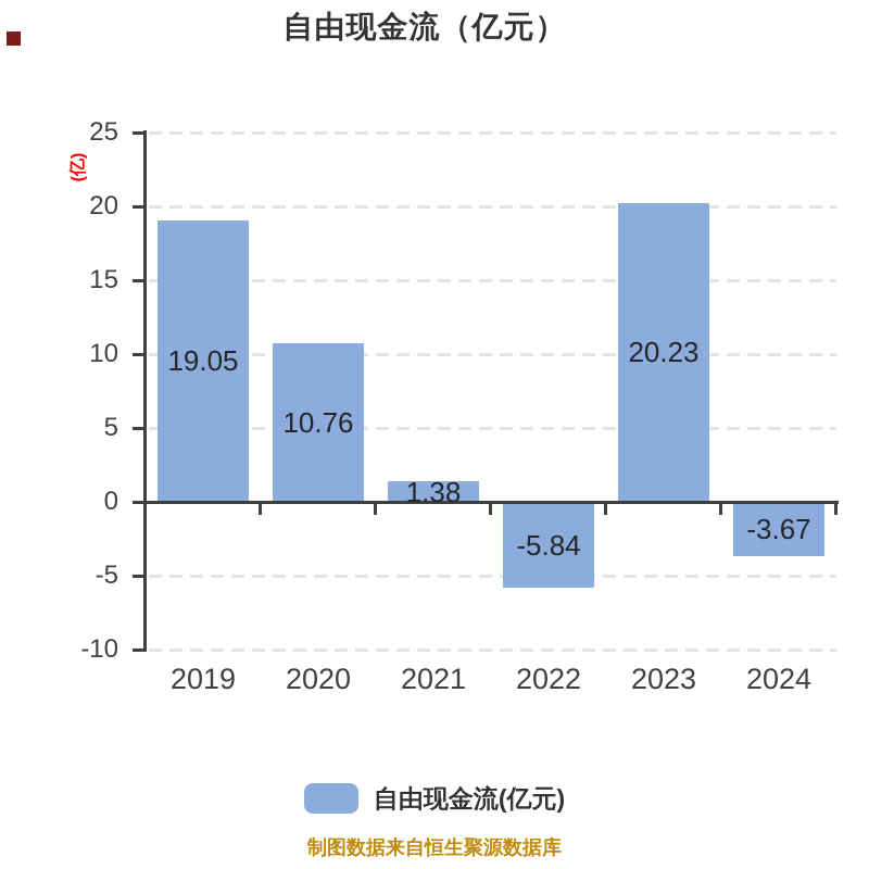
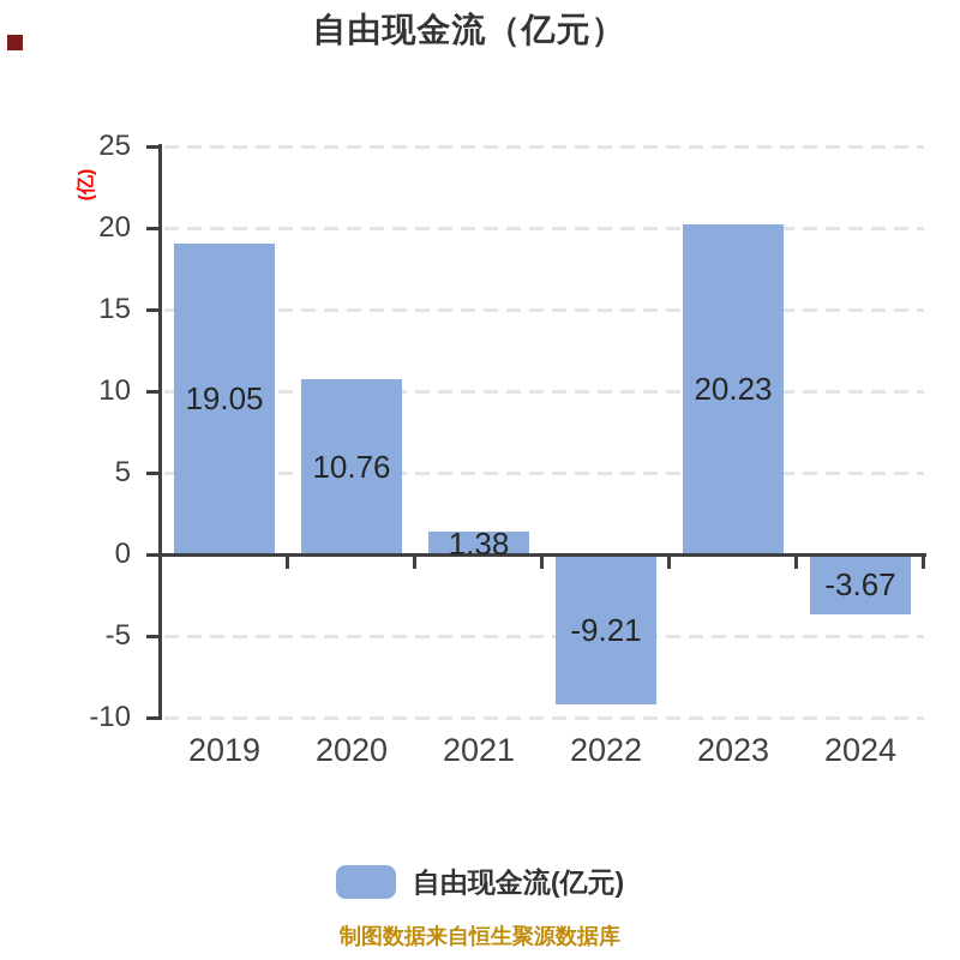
2022: -5.84 -> -9.21
